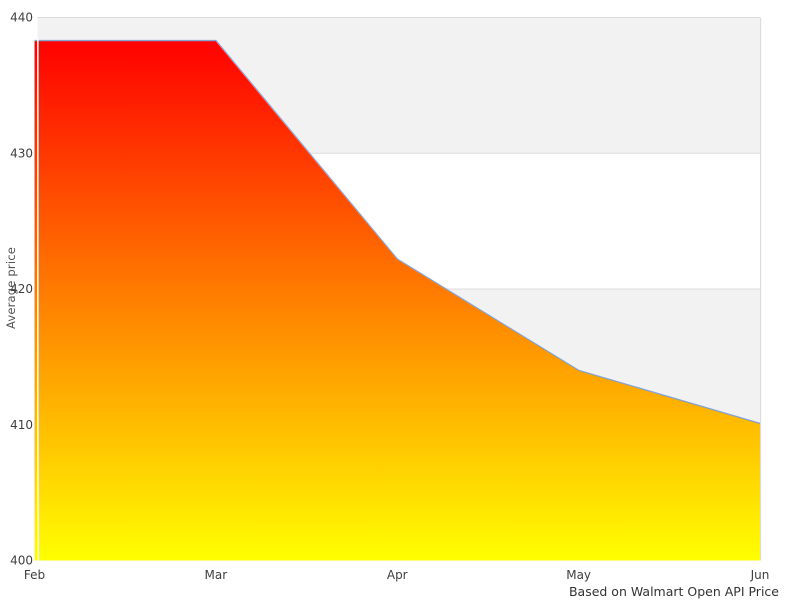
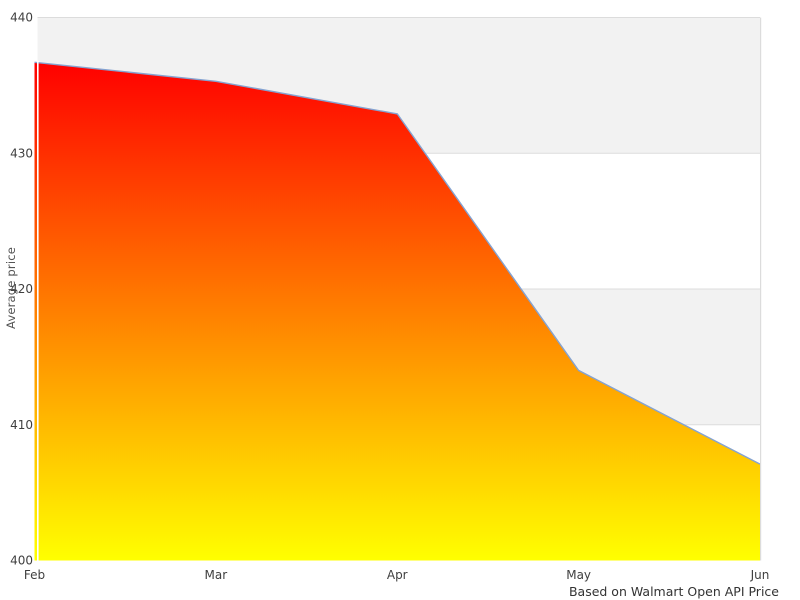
Feb: 438.3 -> 436.7
Mar: 438.3 -> 435.3
Apr: 422.2 -> 432.9
Jun: 410.1 -> 407.1
